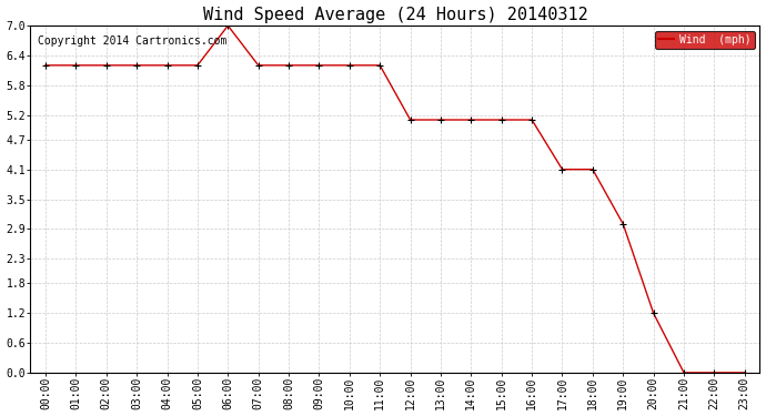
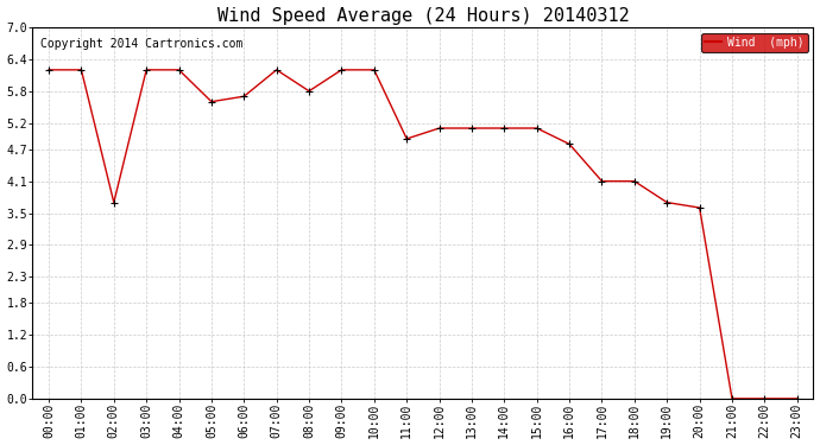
02:00: 6.2 -> 3.7
05:00: 6.2 -> 5.6
06:00: 7.0 -> 5.7
08:00: 6.2 -> 5.8
11:00: 6.2 -> 4.9
16:00: 5.1 -> 4.8
19:00: 3.0 -> 3.7
20:00: 1.2 -> 3.6
